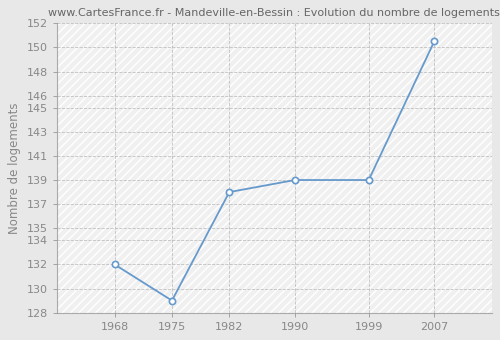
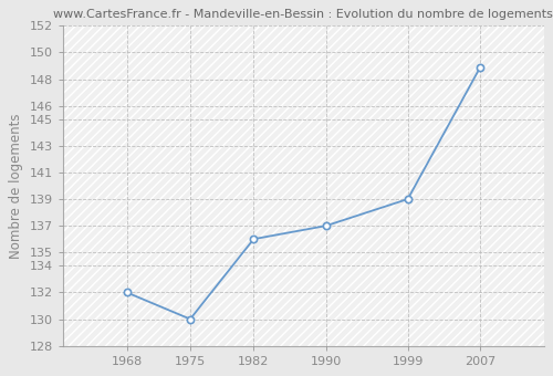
1975: 129.0 -> 130.0
1982: 138.0 -> 136.0
1990: 139.0 -> 137.0
2007: 150.5 -> 148.9
